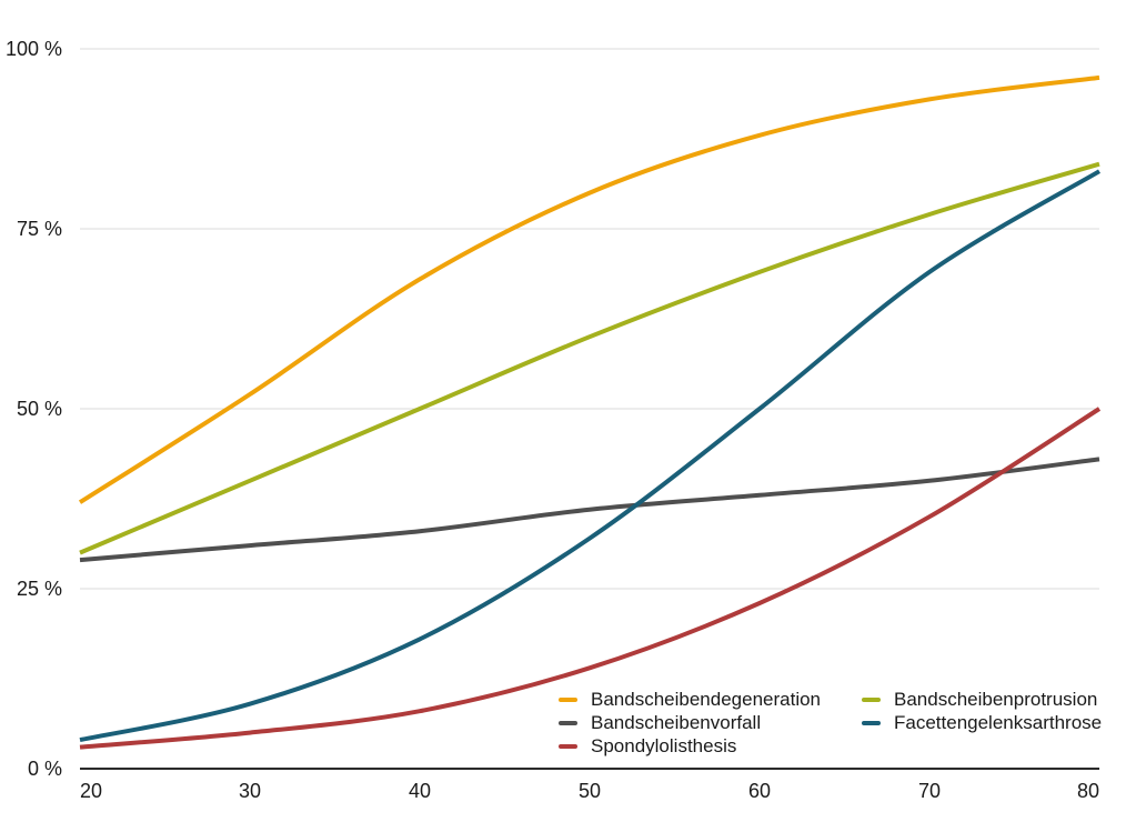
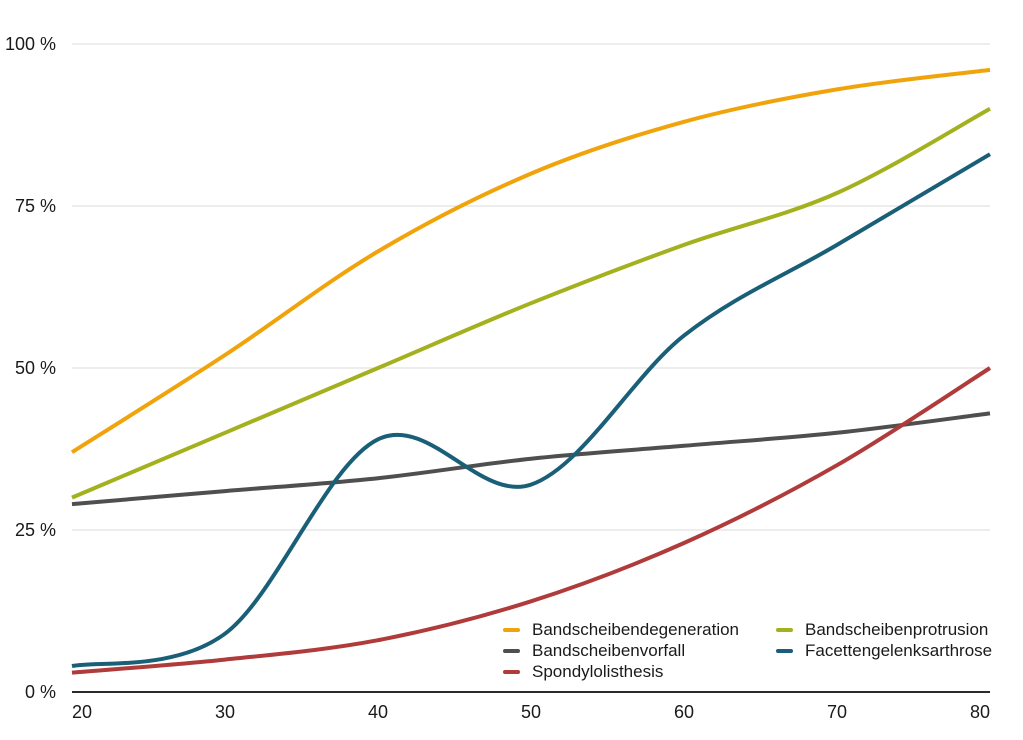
Facettengelenksarthrose/40: 18% -> 39%
Facettengelenksarthrose/60: 50% -> 55%
Bandscheibenprotrusion/80: 84% -> 90%
